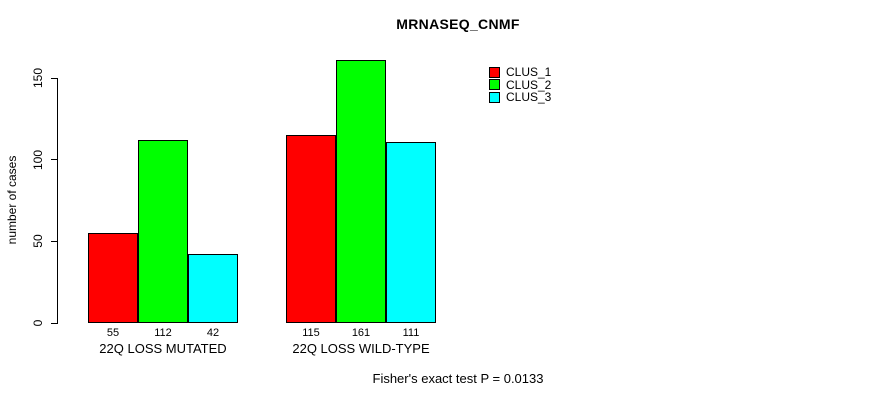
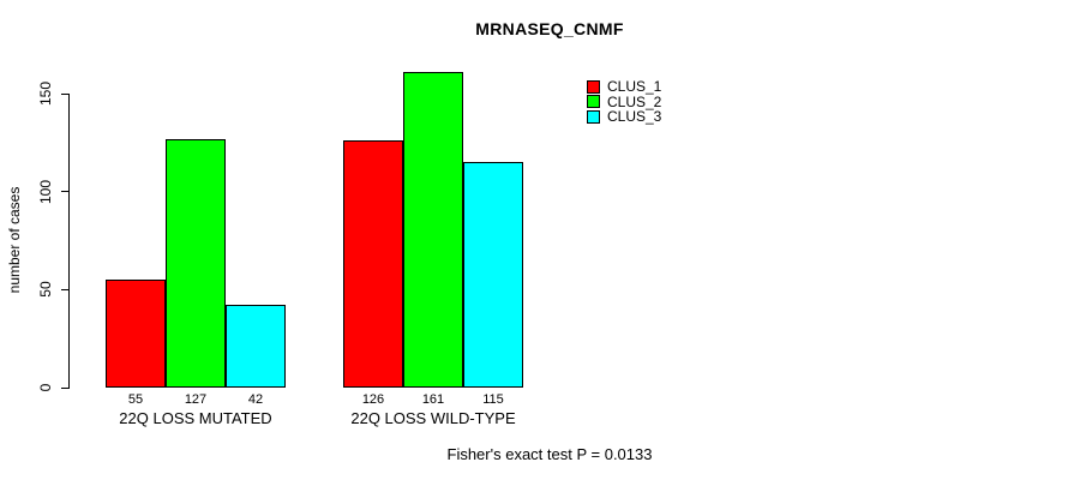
CLUS_2/22Q LOSS MUTATED: 112 -> 127
CLUS_1/22Q LOSS WILD-TYPE: 115 -> 126
CLUS_3/22Q LOSS WILD-TYPE: 111 -> 115
